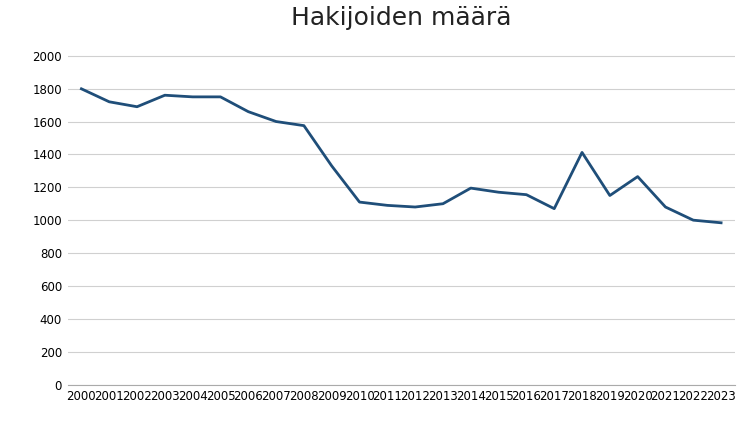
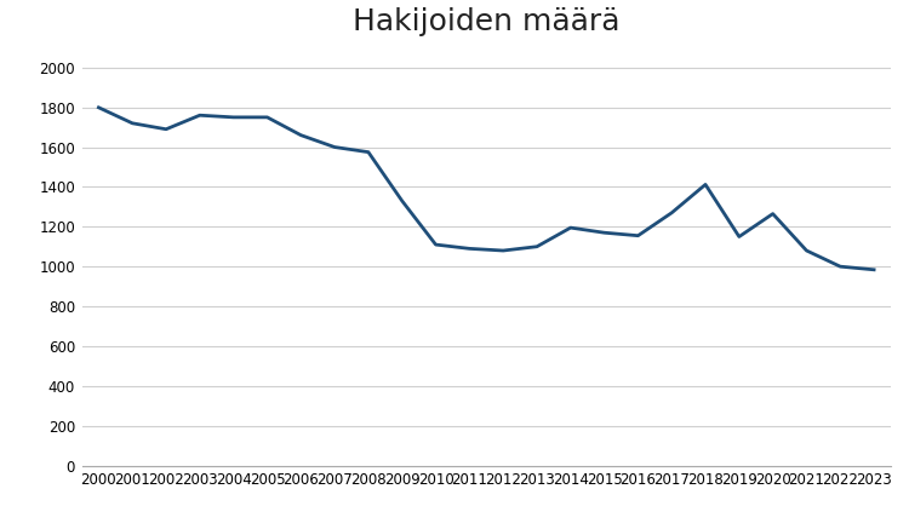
2017: 1070 -> 1270
